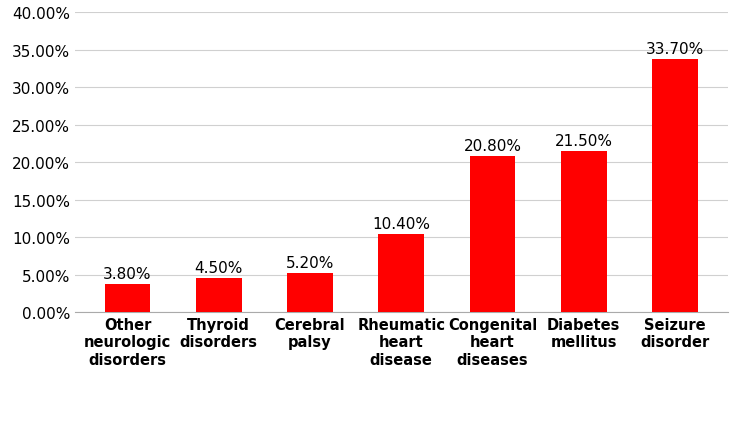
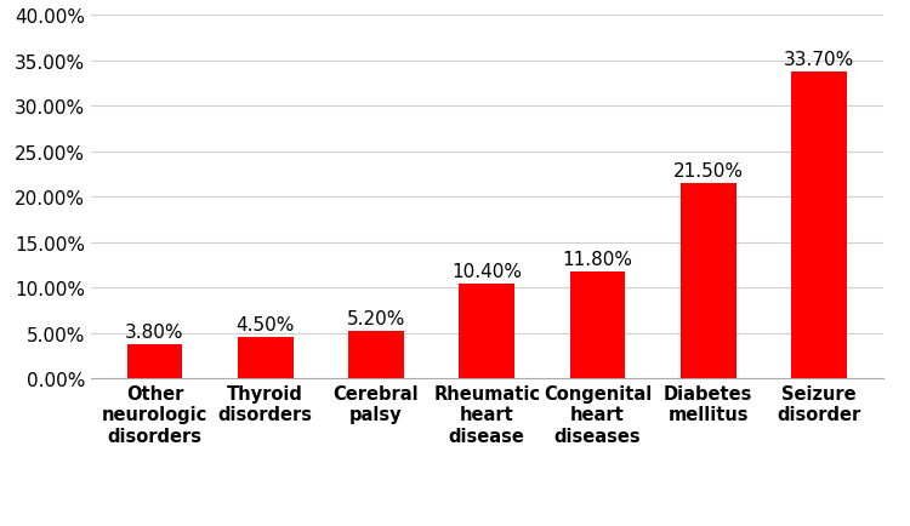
Congenital heart diseases: 20.80% -> 11.80%
